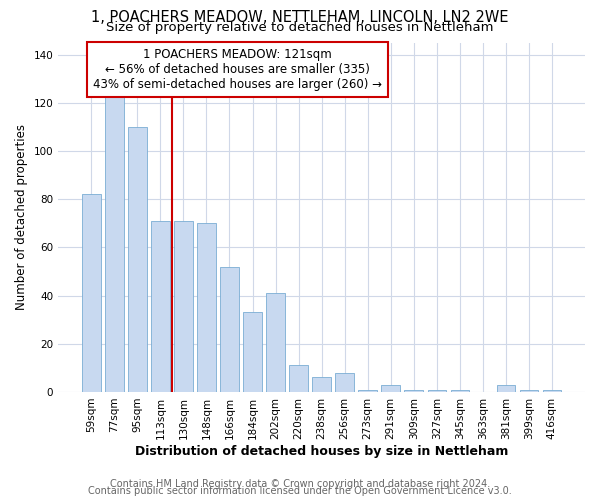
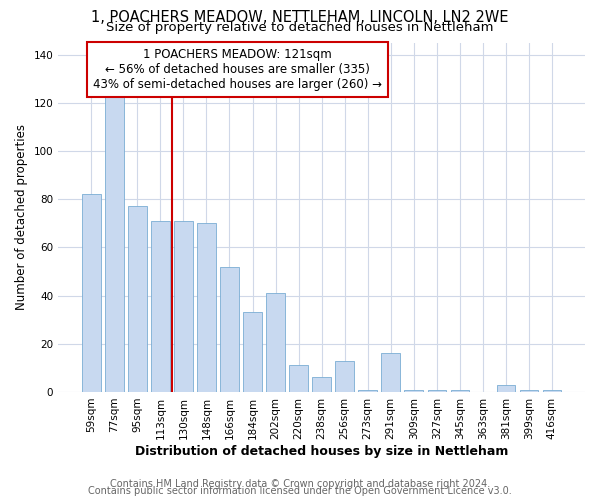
95sqm: 110 -> 77
256sqm: 8 -> 13
291sqm: 3 -> 16
